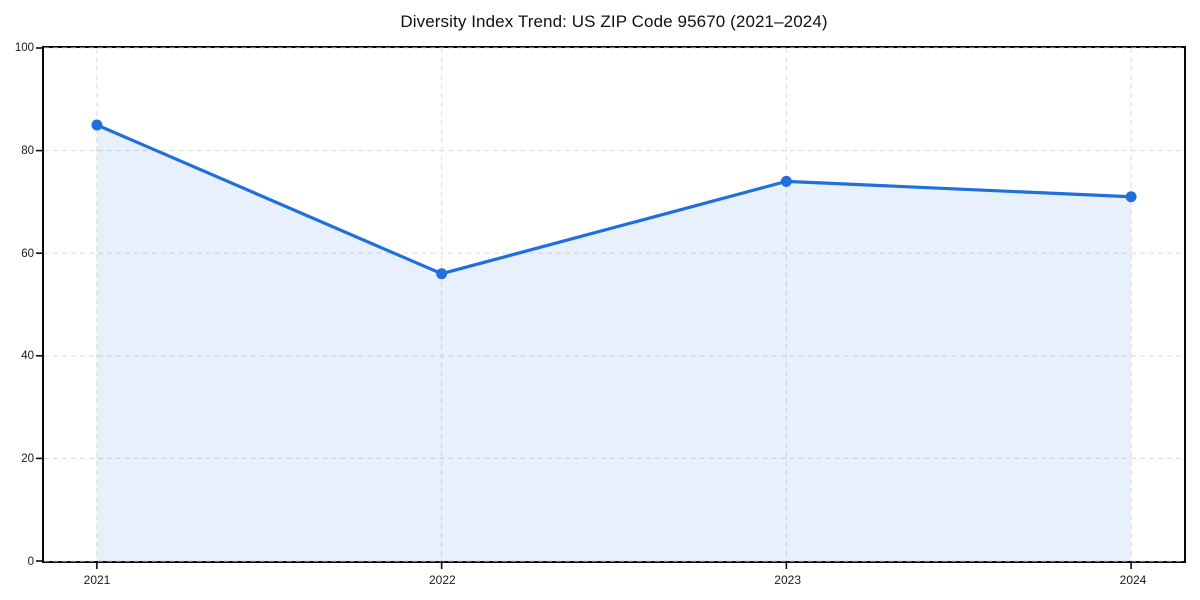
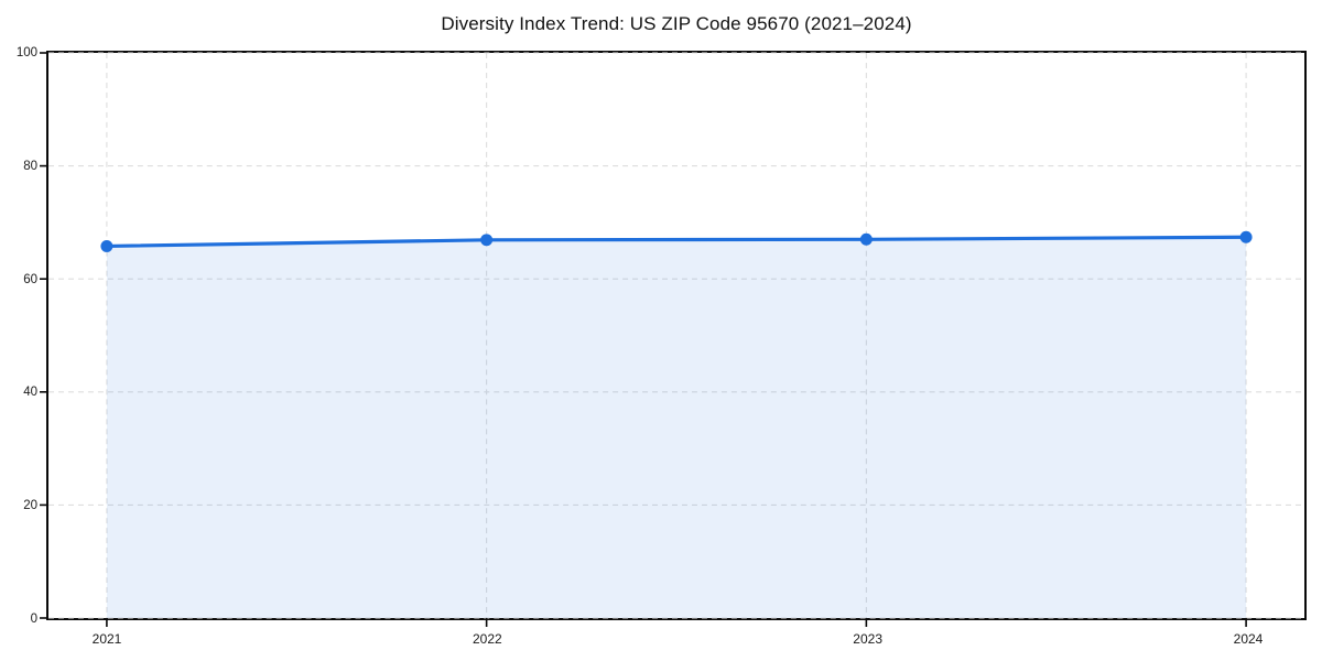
2021: 85 -> 66
2022: 56 -> 67
2023: 74 -> 67
2024: 71 -> 67
